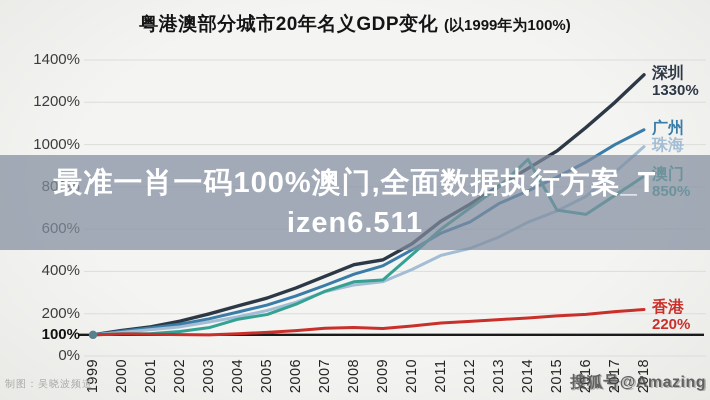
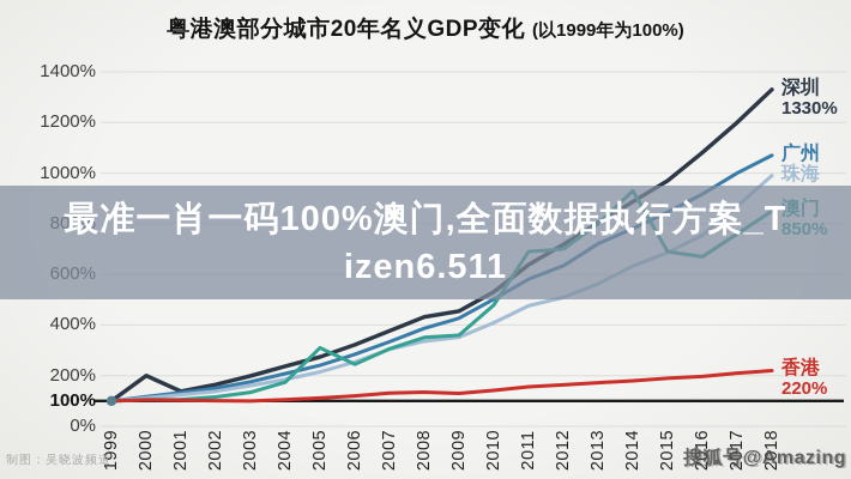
深圳/2000: 120% -> 200%
澳门/2005: 200% -> 310%
澳门/2011: 600% -> 690%
